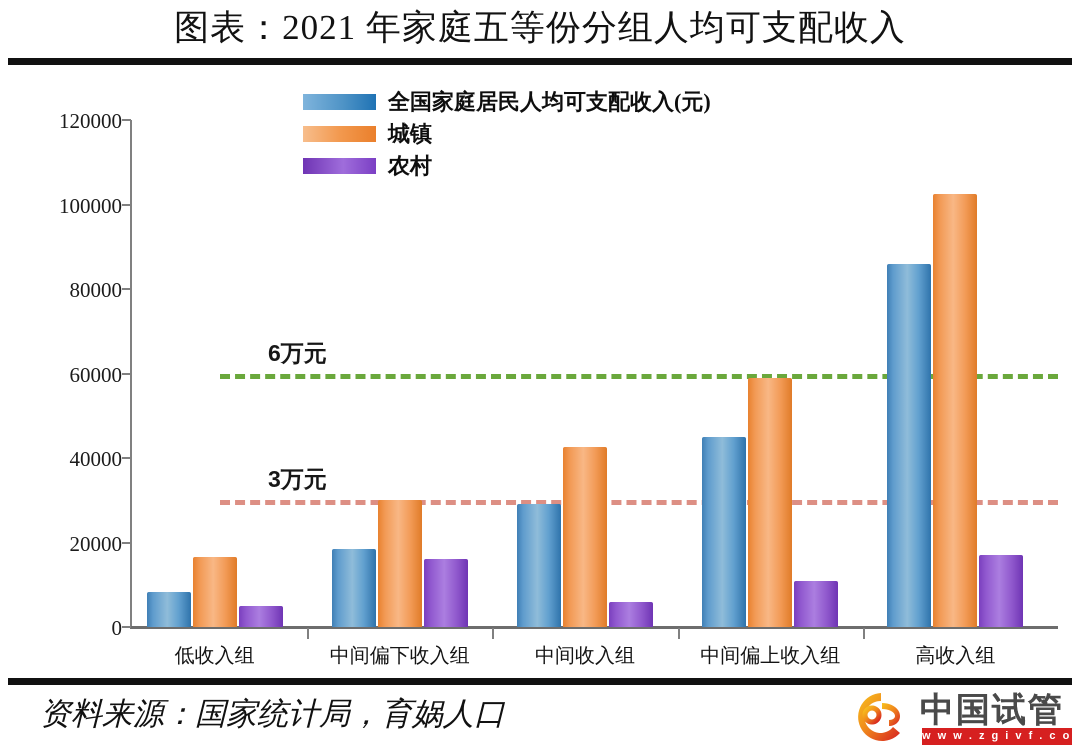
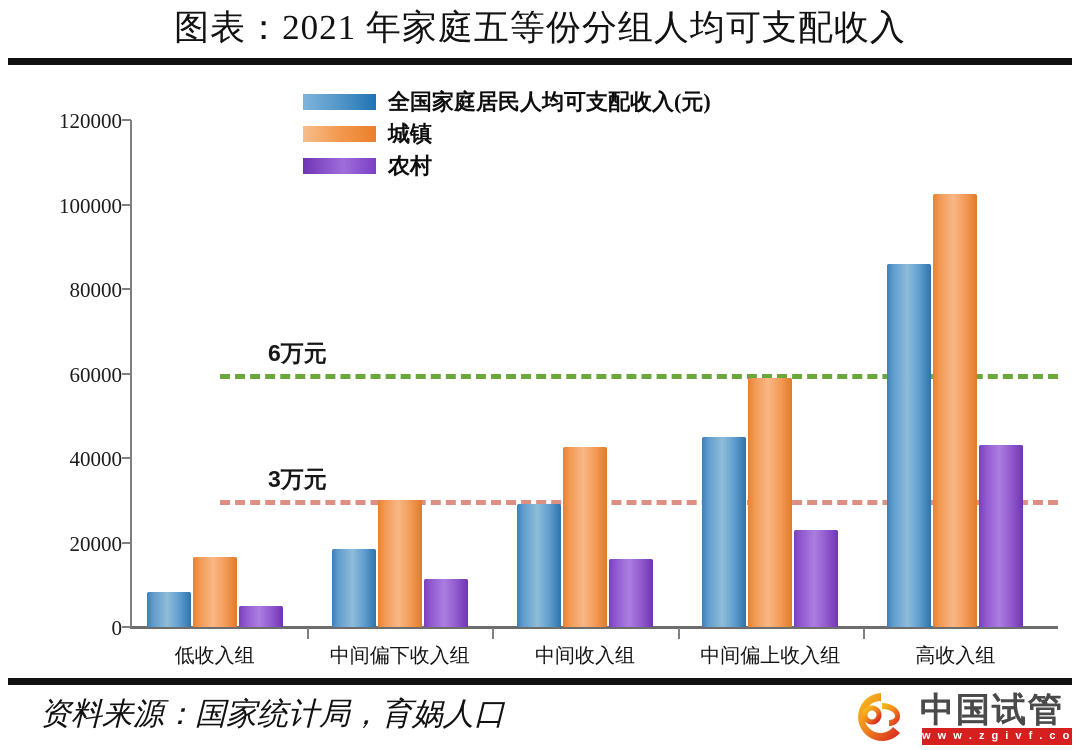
农村/中间偏下收入组: 16000 -> 11000
农村/中间收入组: 6000 -> 16000
农村/中间偏上收入组: 11000 -> 23000
农村/高收入组: 17000 -> 43000
